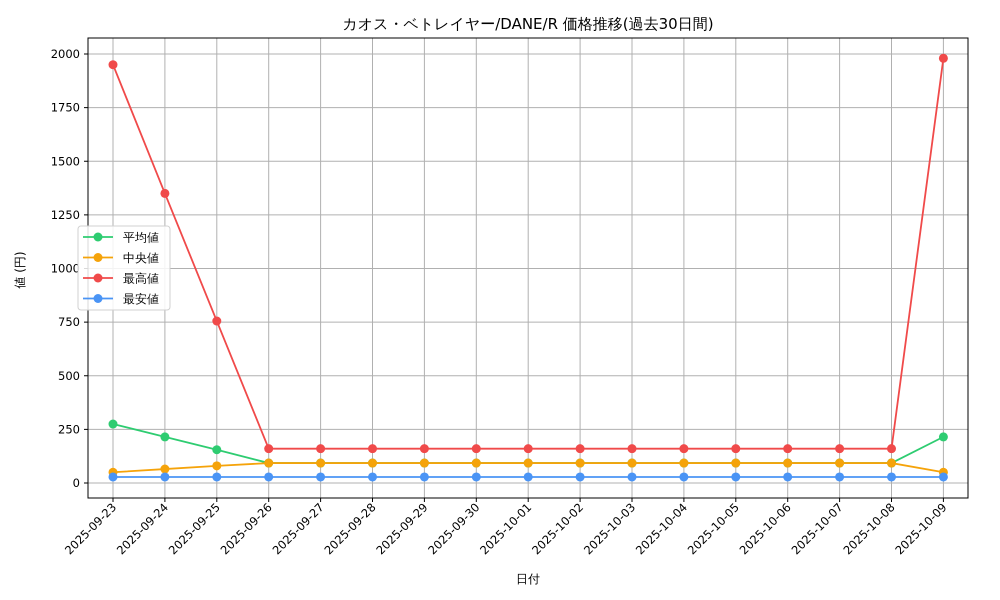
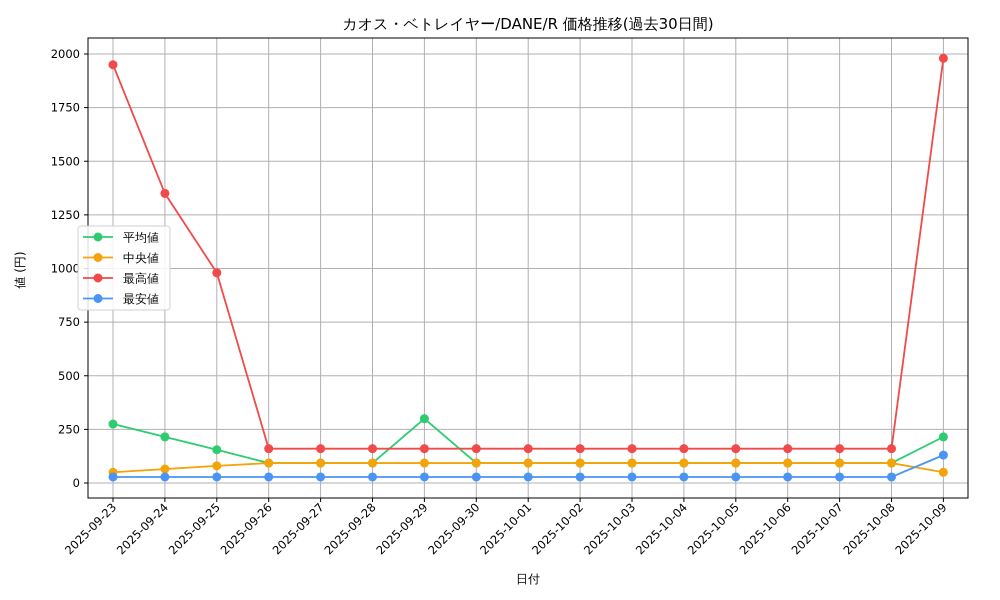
最高値/2025-09-25: 760 -> 980
平均値/2025-09-29: 90 -> 300
最安値/2025-10-09: 30 -> 130
